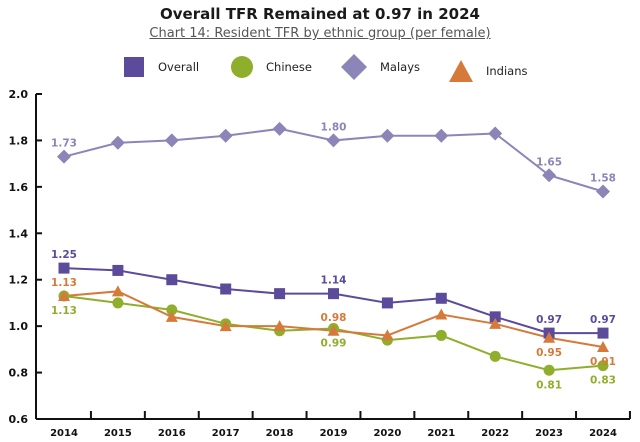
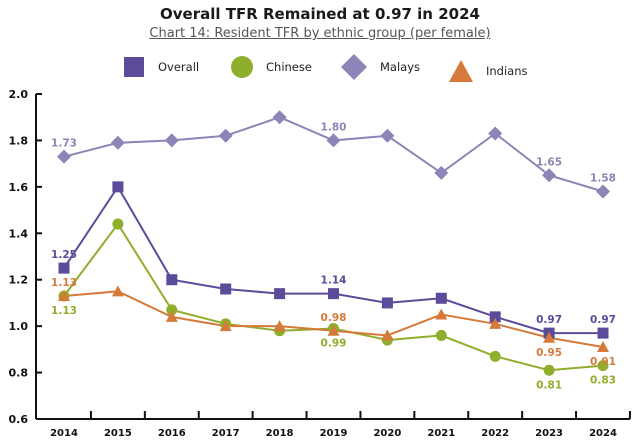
Overall/2015: 1.24 -> 1.60
Chinese/2015: 1.10 -> 1.44
Malays/2018: 1.85 -> 1.90
Malays/2021: 1.82 -> 1.66
